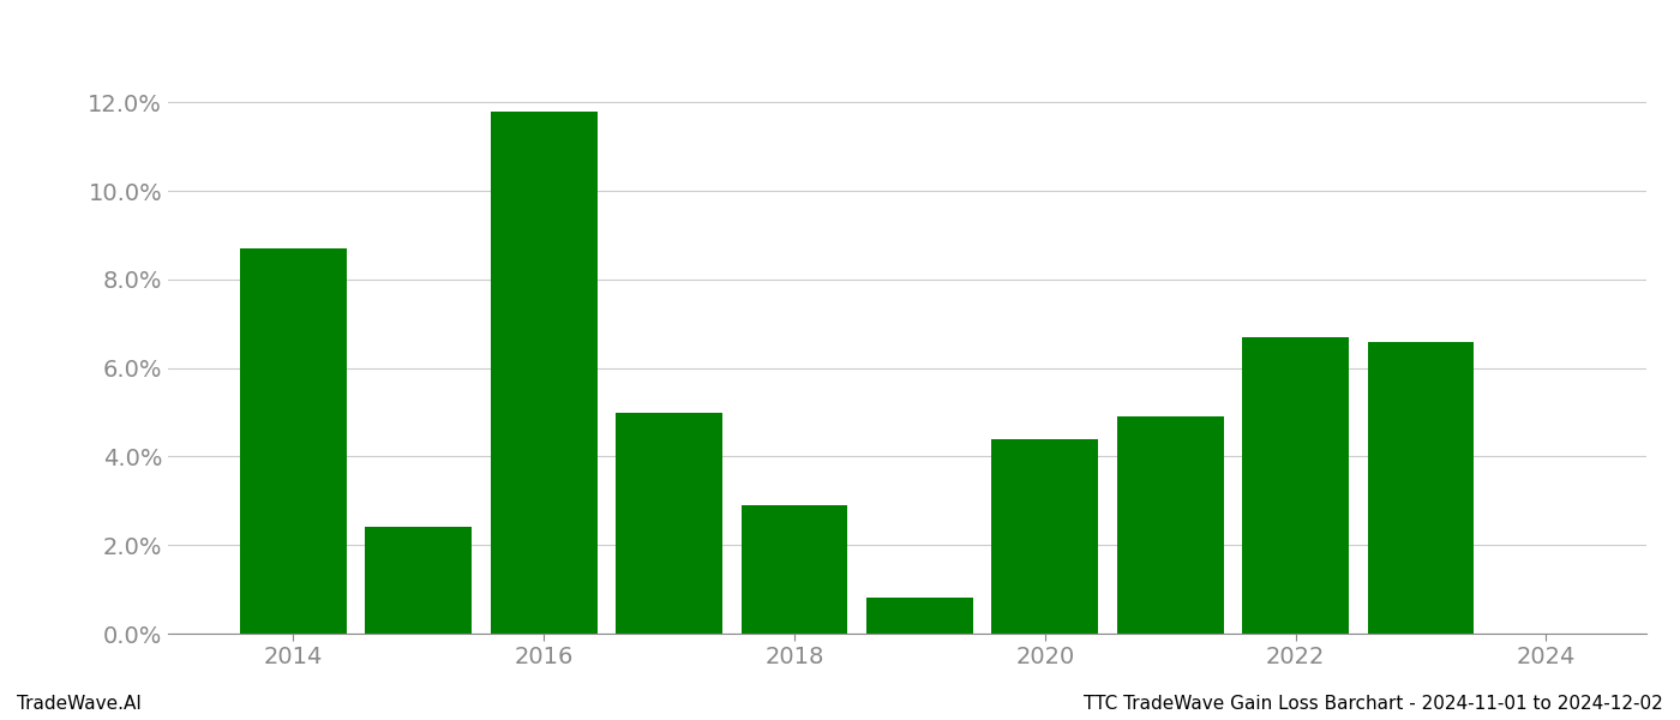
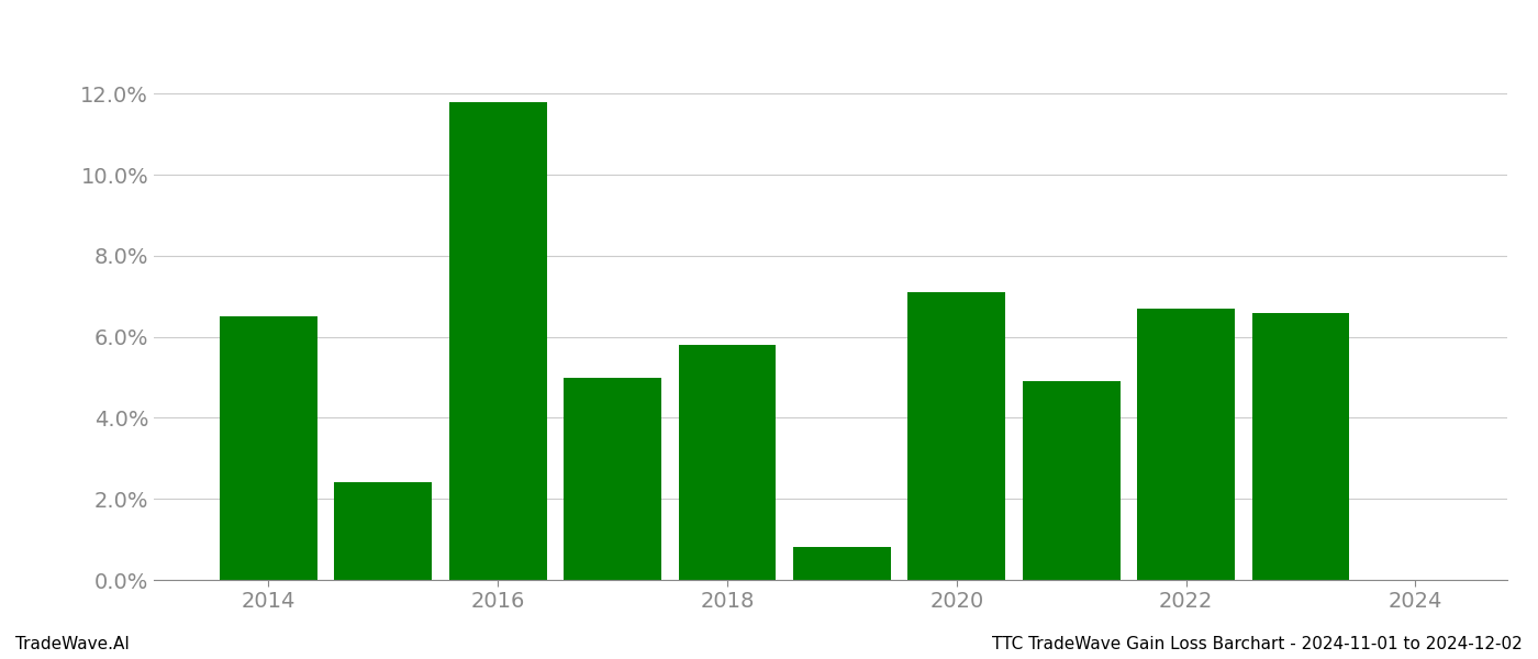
2014: 8.7% -> 6.5%
2018: 2.9% -> 5.8%
2020: 4.4% -> 7.1%
